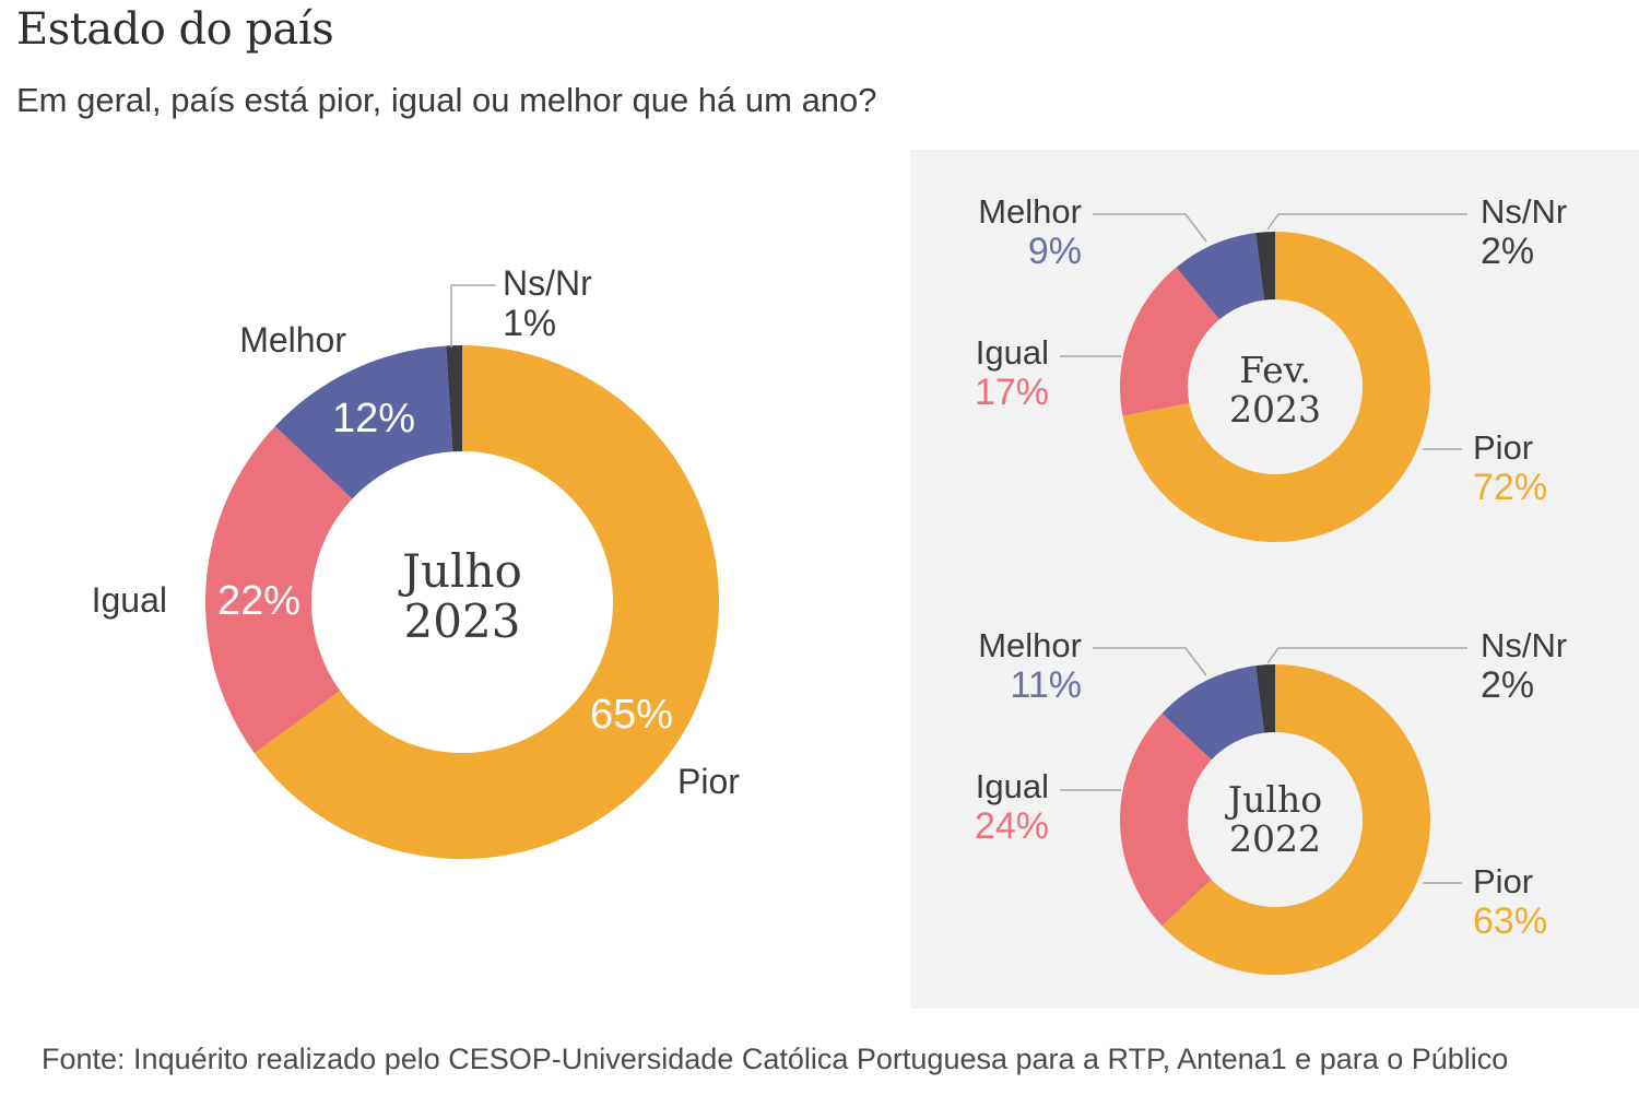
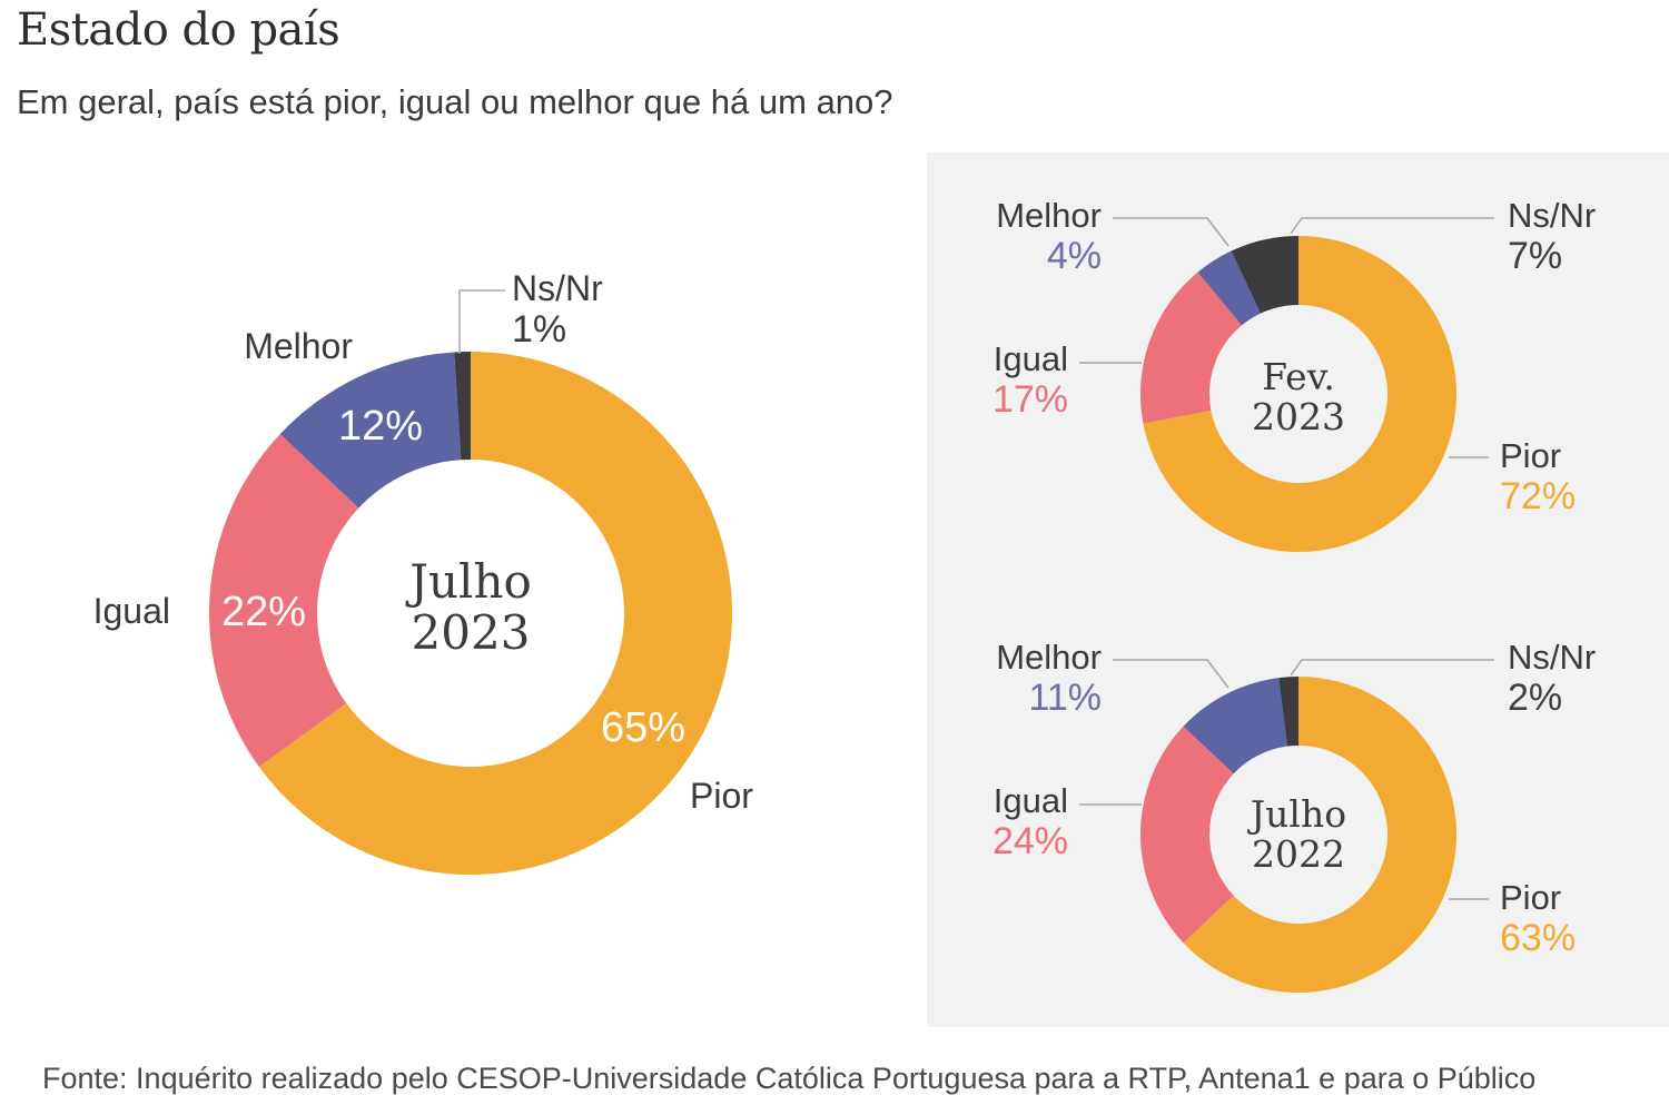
Fev. 2023/Melhor: 9% -> 4%
Fev. 2023/Ns/Nr: 2% -> 7%
